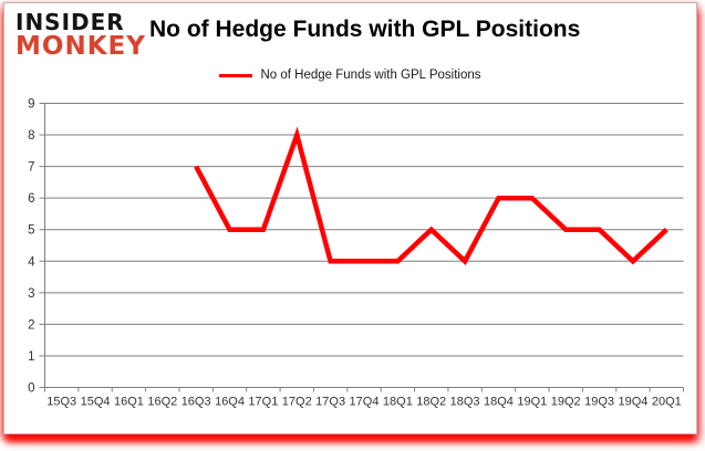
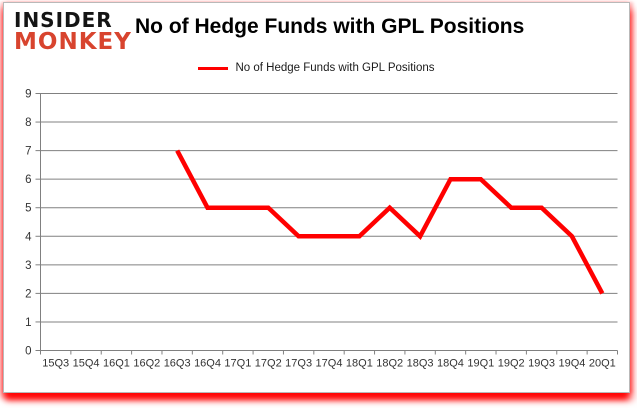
17Q2: 8 -> 5
20Q1: 5 -> 2
